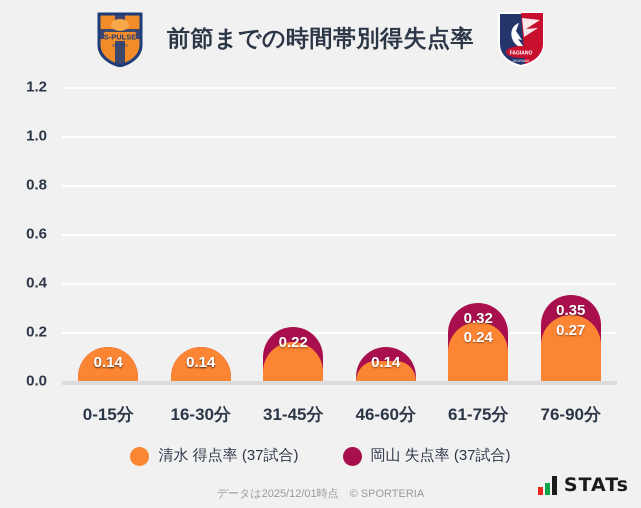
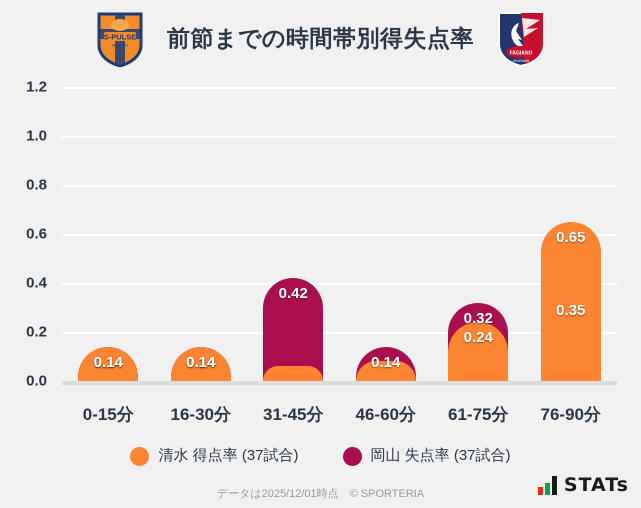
岡山 失点率 (37試合)/31-45分: 0.22 -> 0.42
清水 得点率 (37試合)/31-45分: 0.16 -> 0.06
清水 得点率 (37試合)/76-90分: 0.27 -> 0.65
